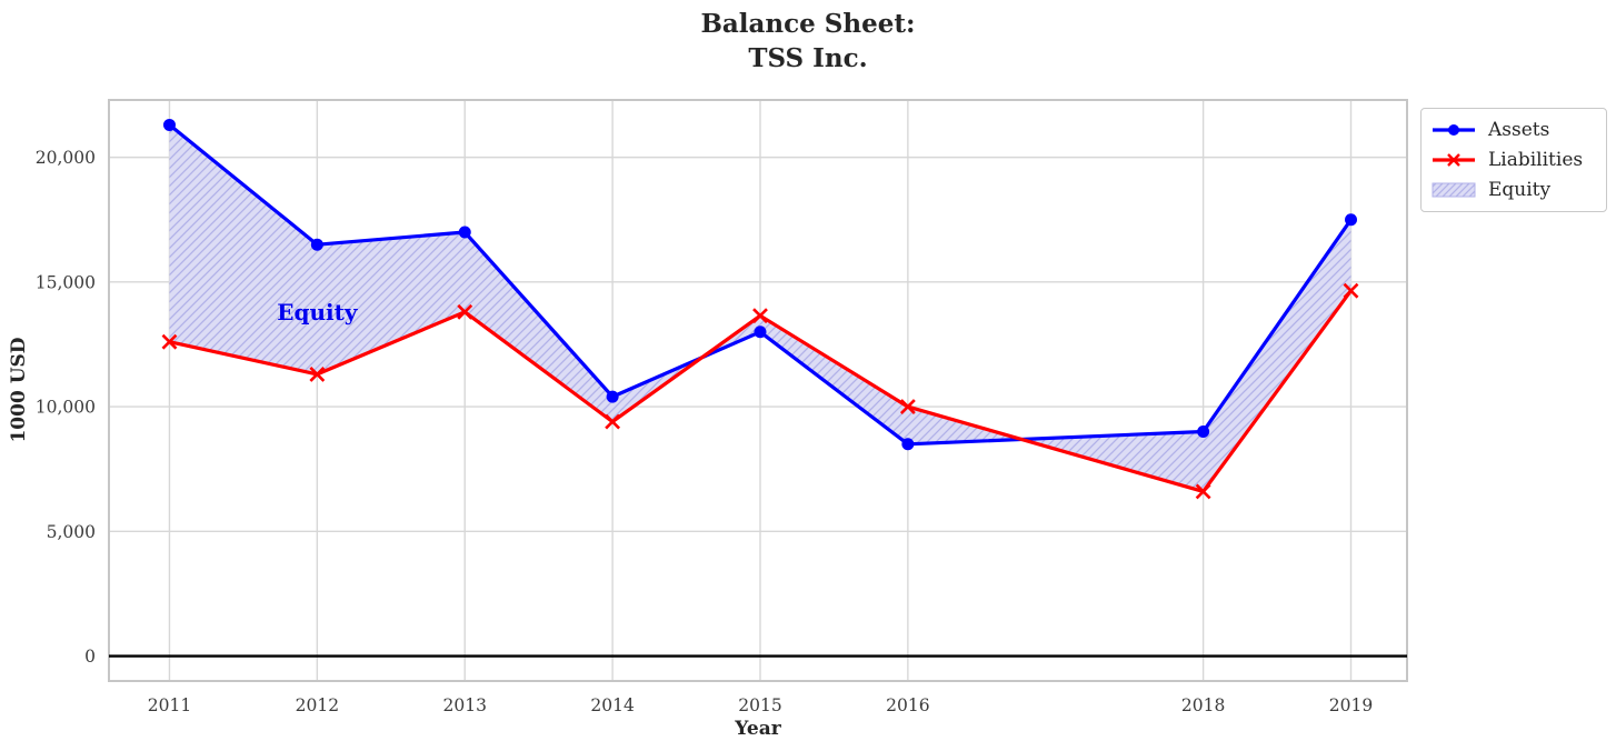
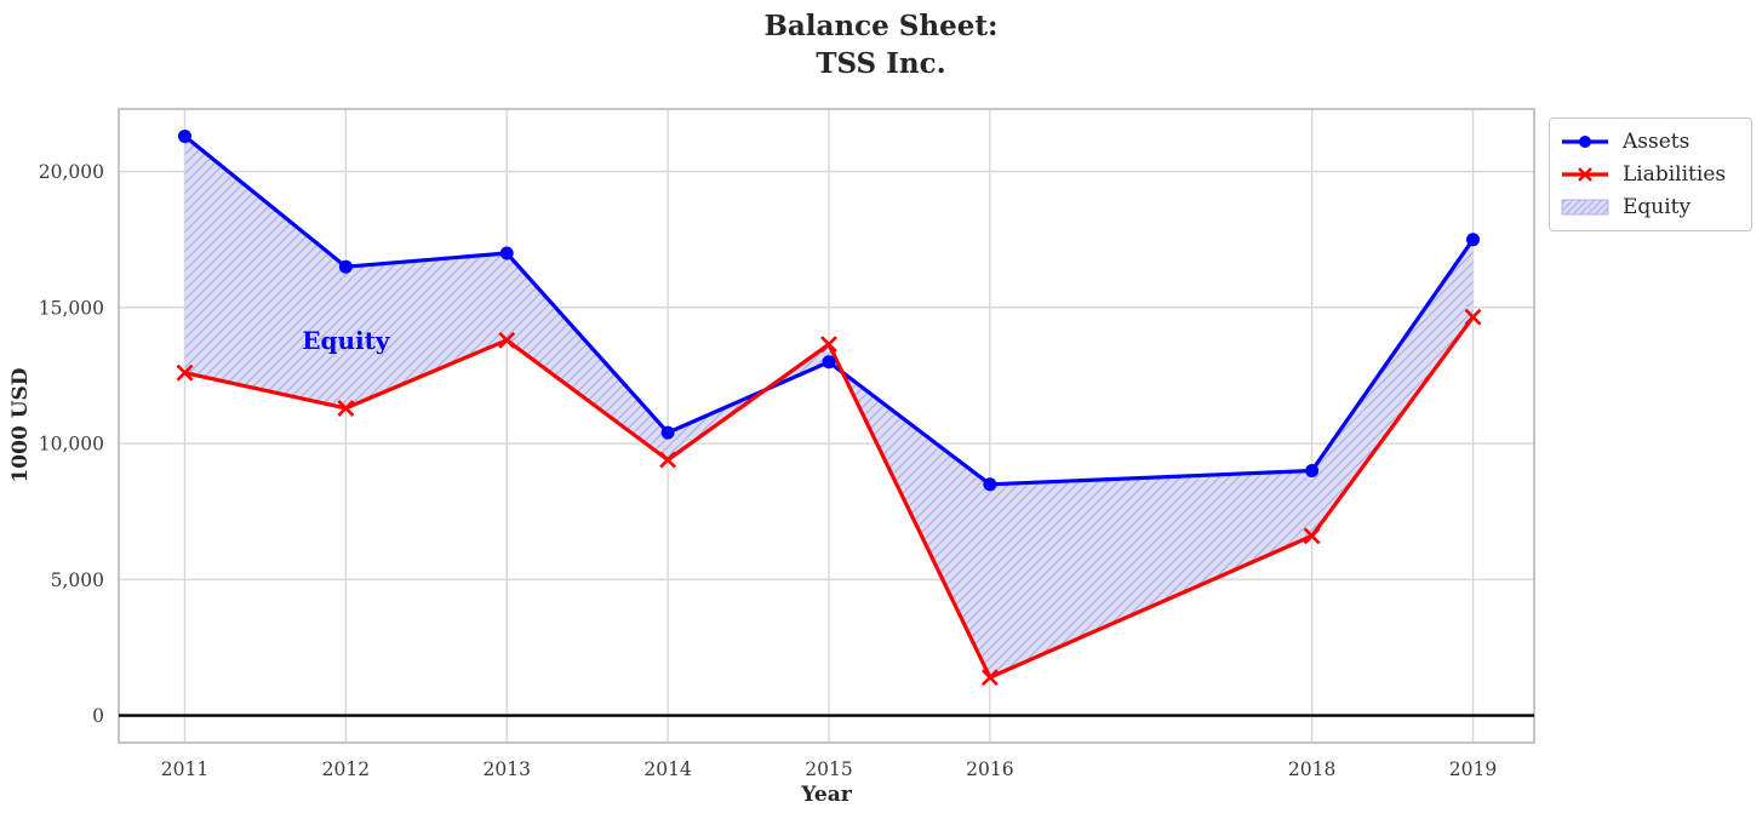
Liabilities/2016: 10000 -> 1400
